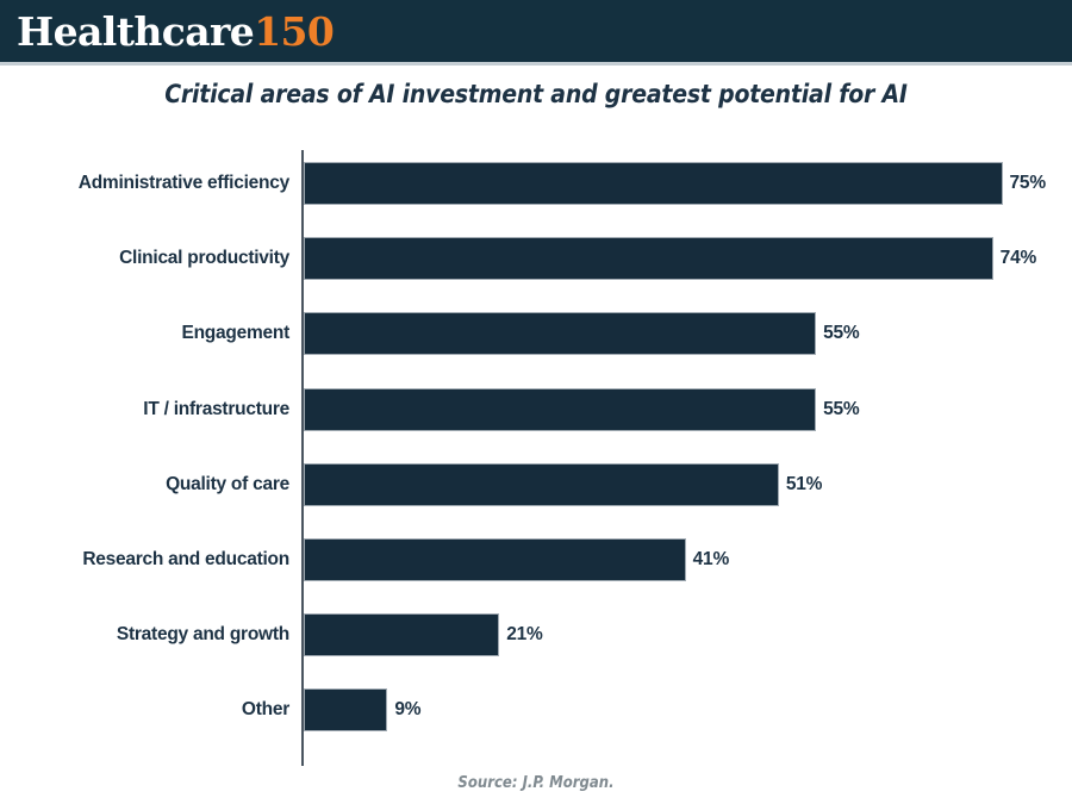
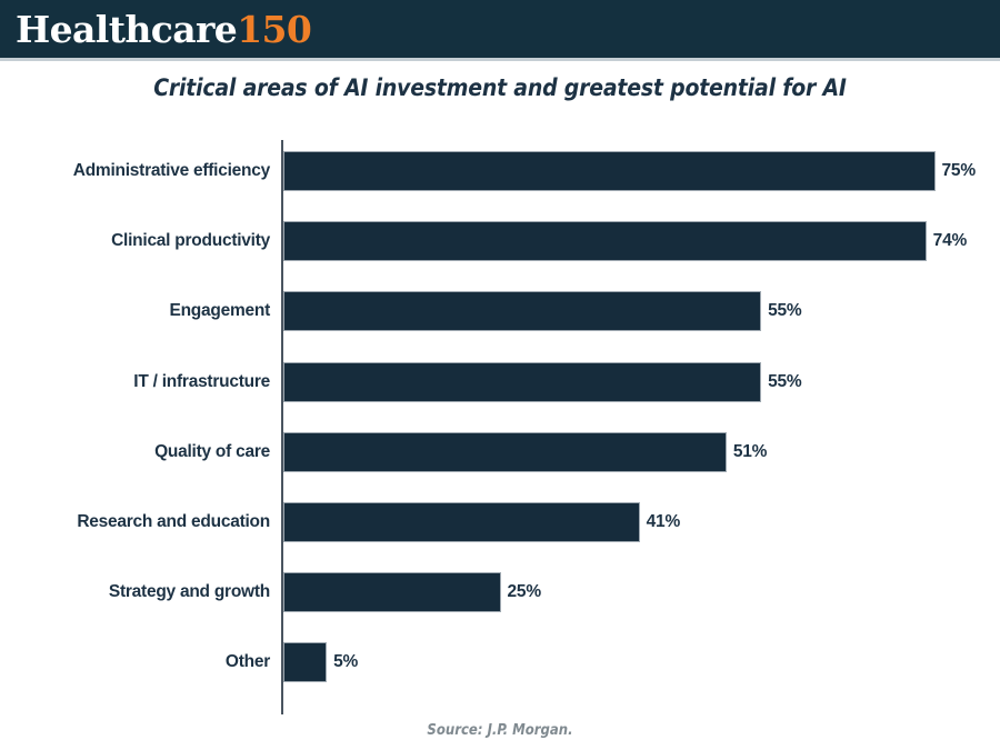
Strategy and growth: 21% -> 25%
Other: 9% -> 5%
